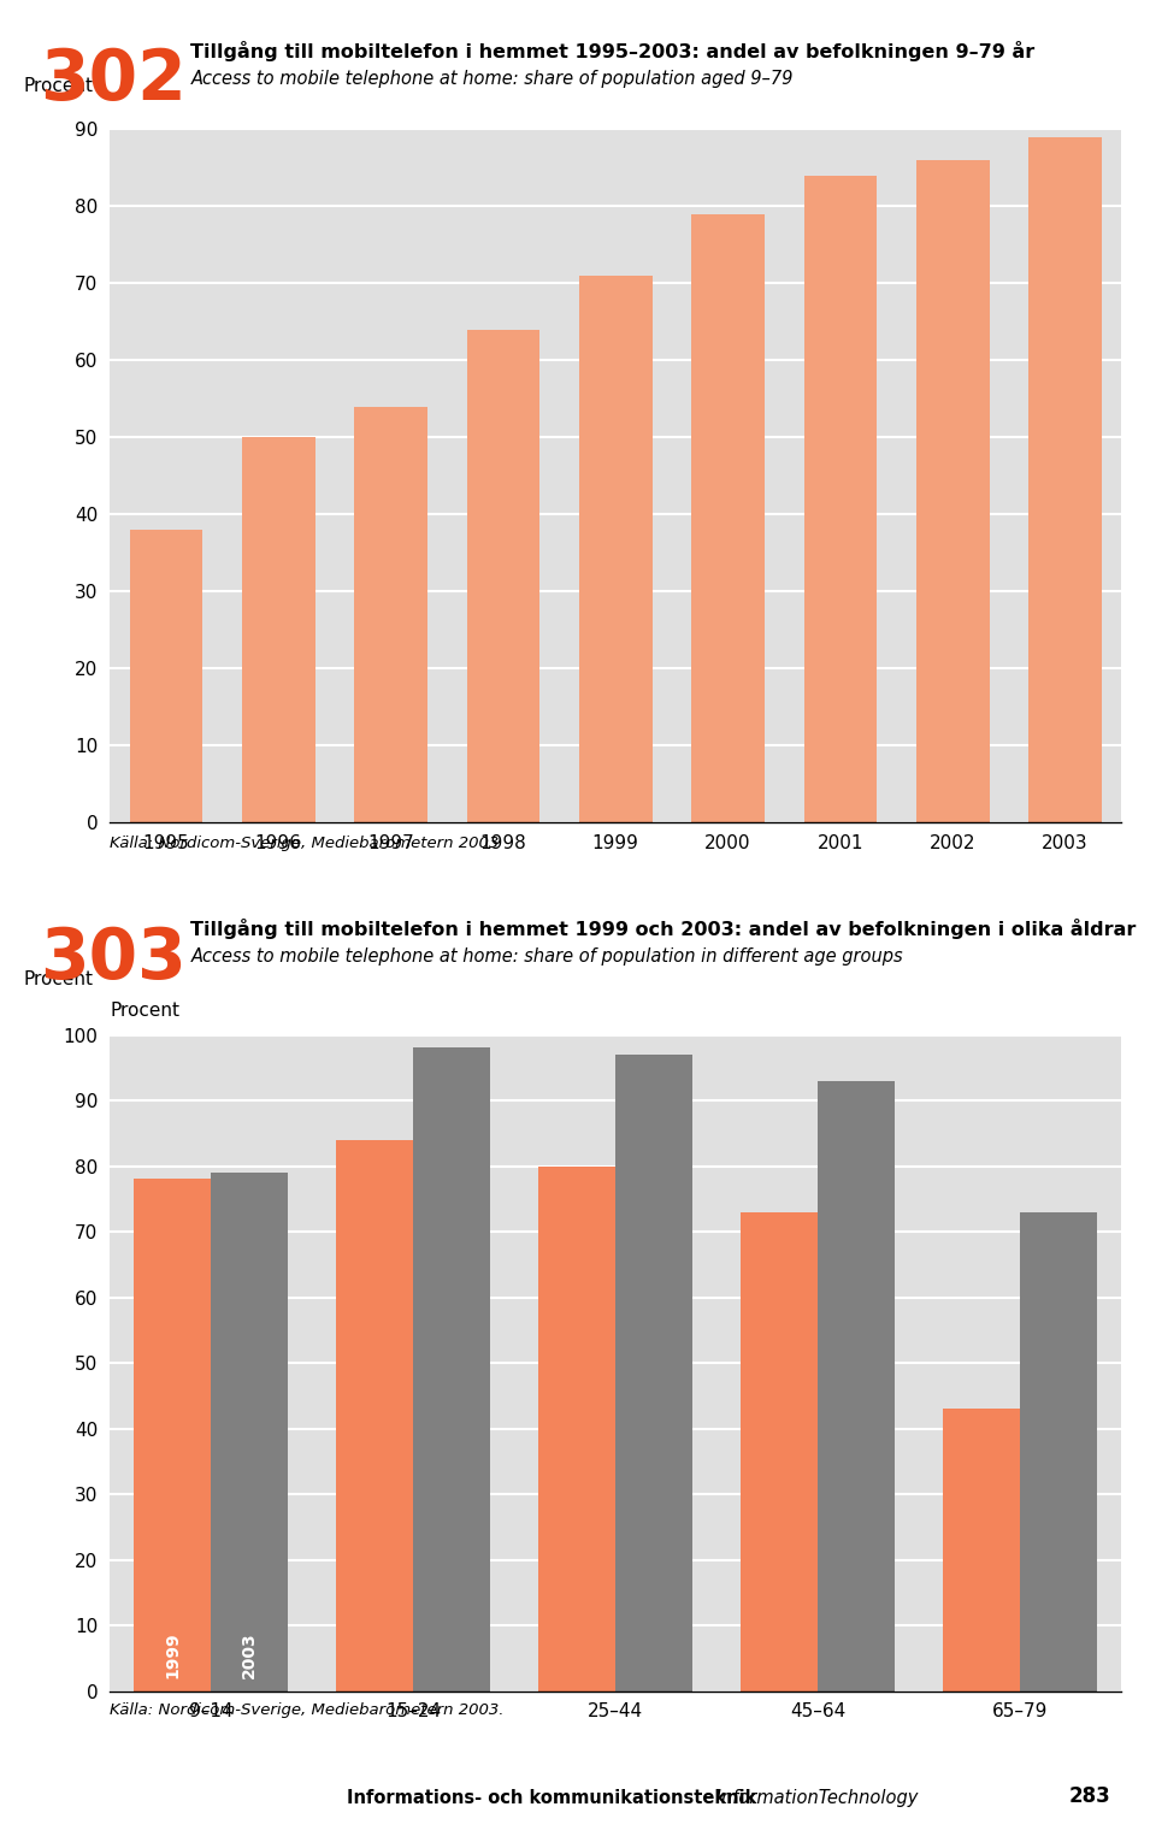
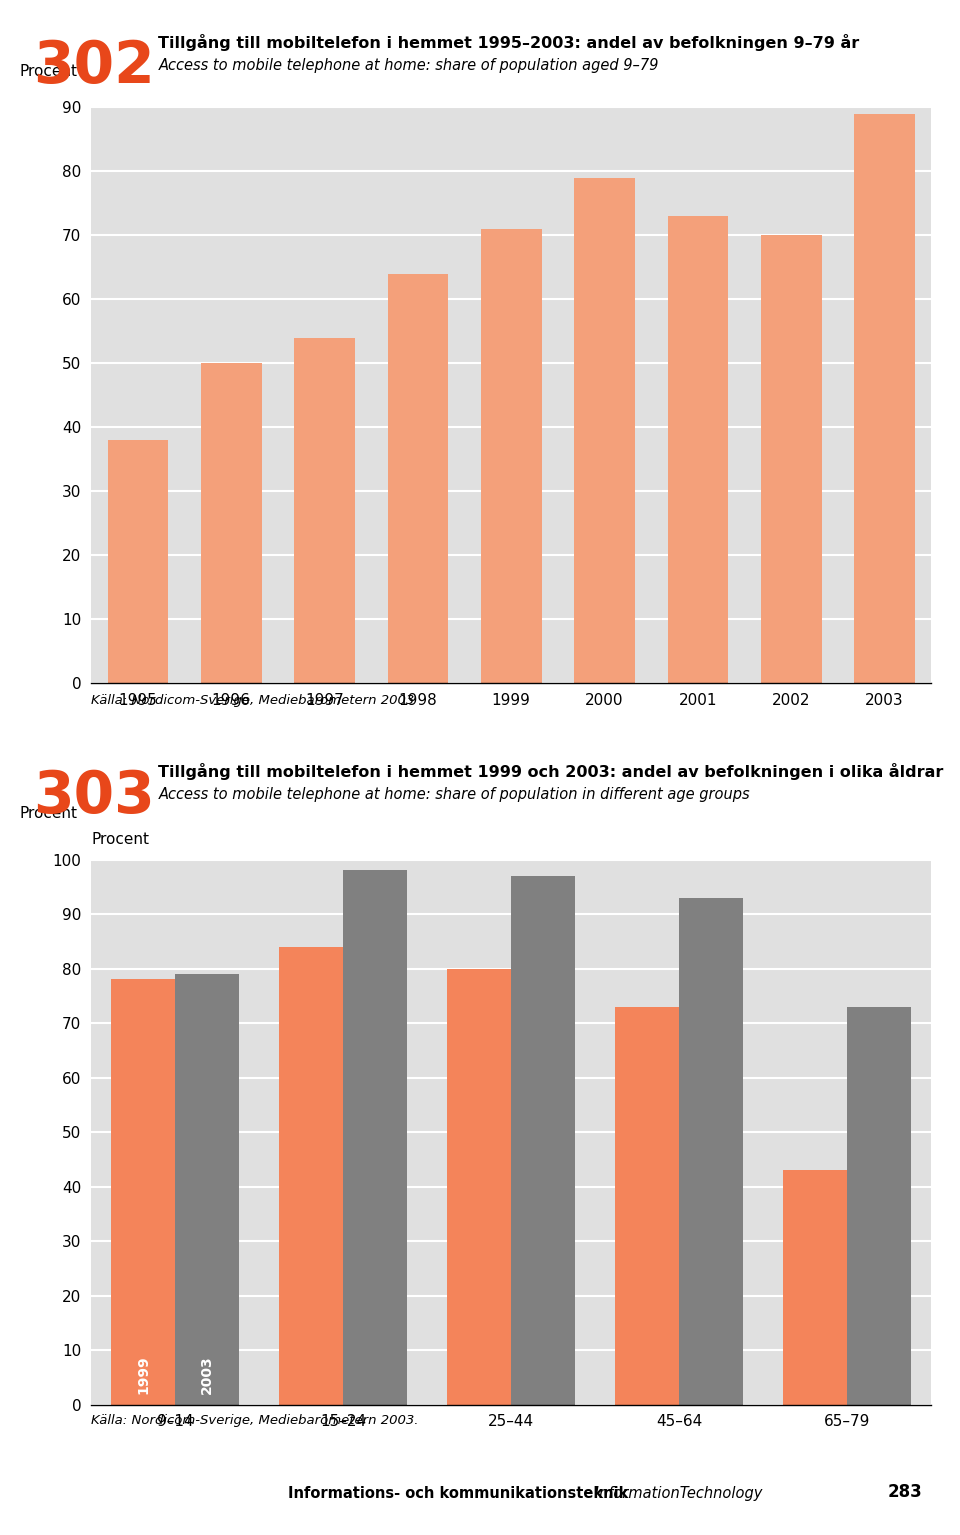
2001: 84 -> 73
2002: 86 -> 70
